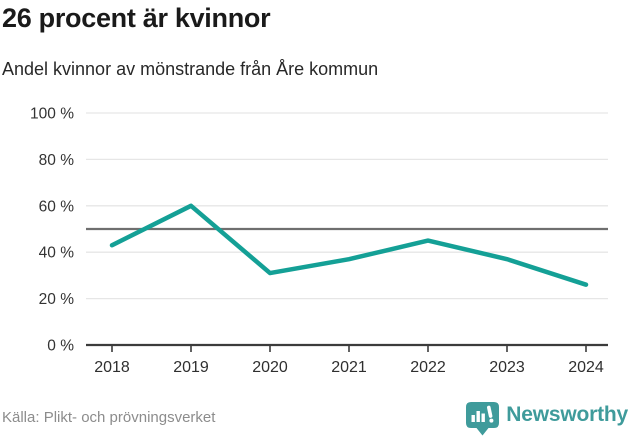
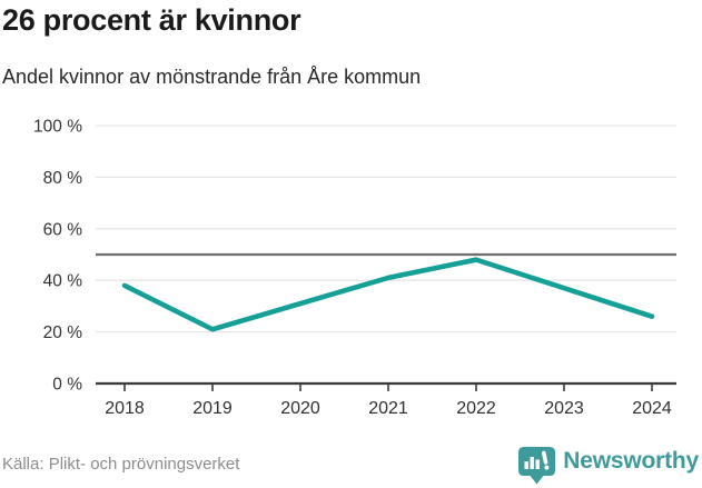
2018: 43% -> 38%
2019: 60% -> 21%
2021: 37% -> 41%
2022: 45% -> 48%
